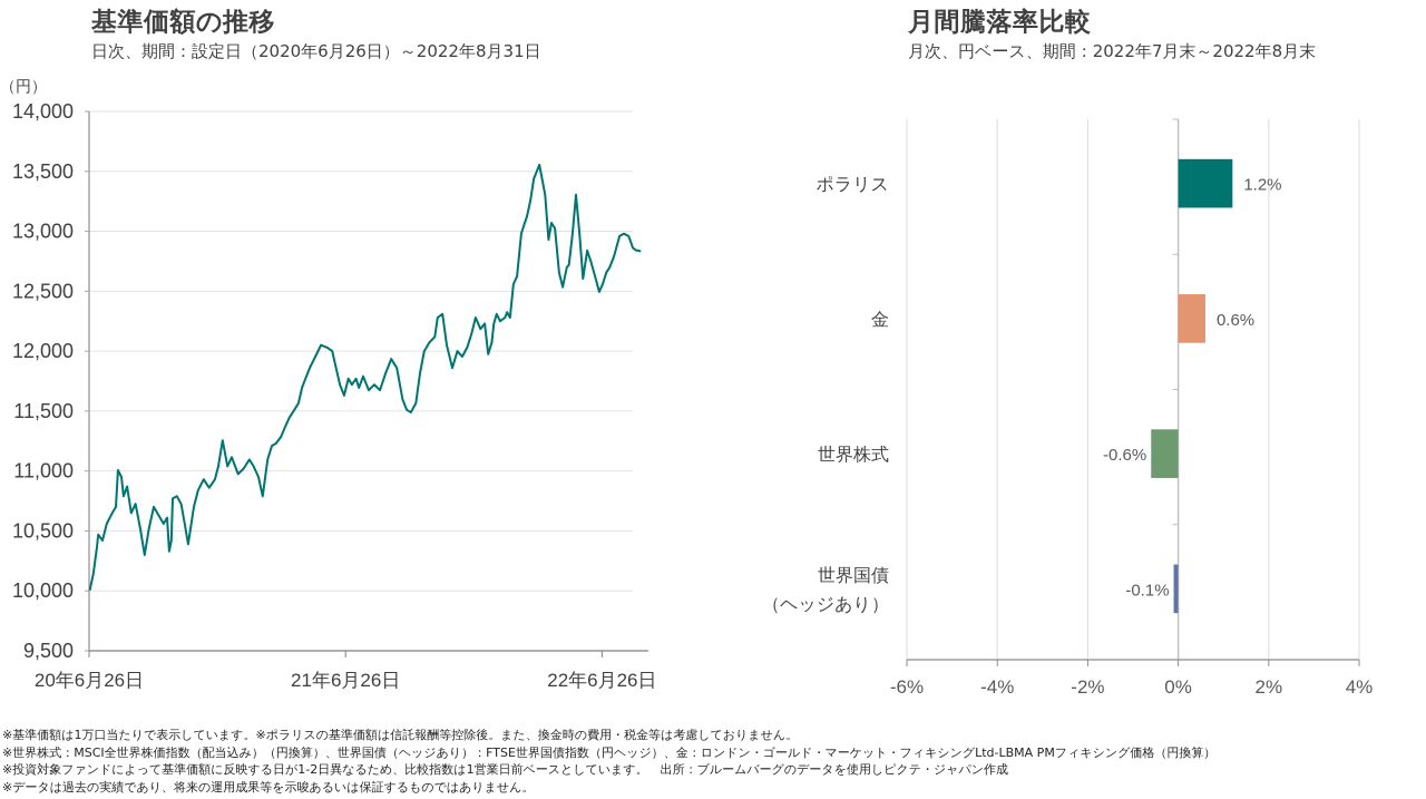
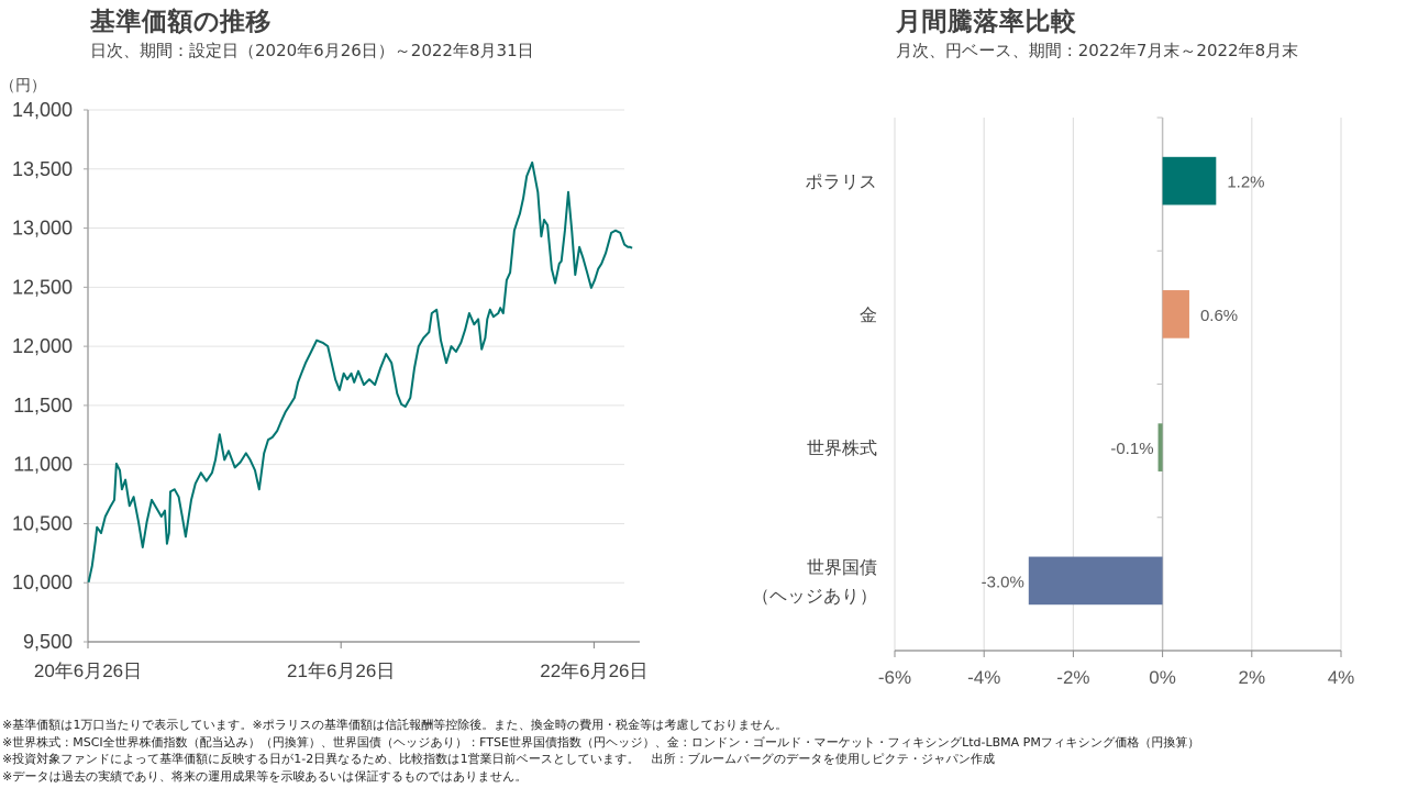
月間騰落率比較/世界株式: -0.6% -> -0.1%
月間騰落率比較/世界国債（ヘッジあり）: -0.1% -> -3.0%
